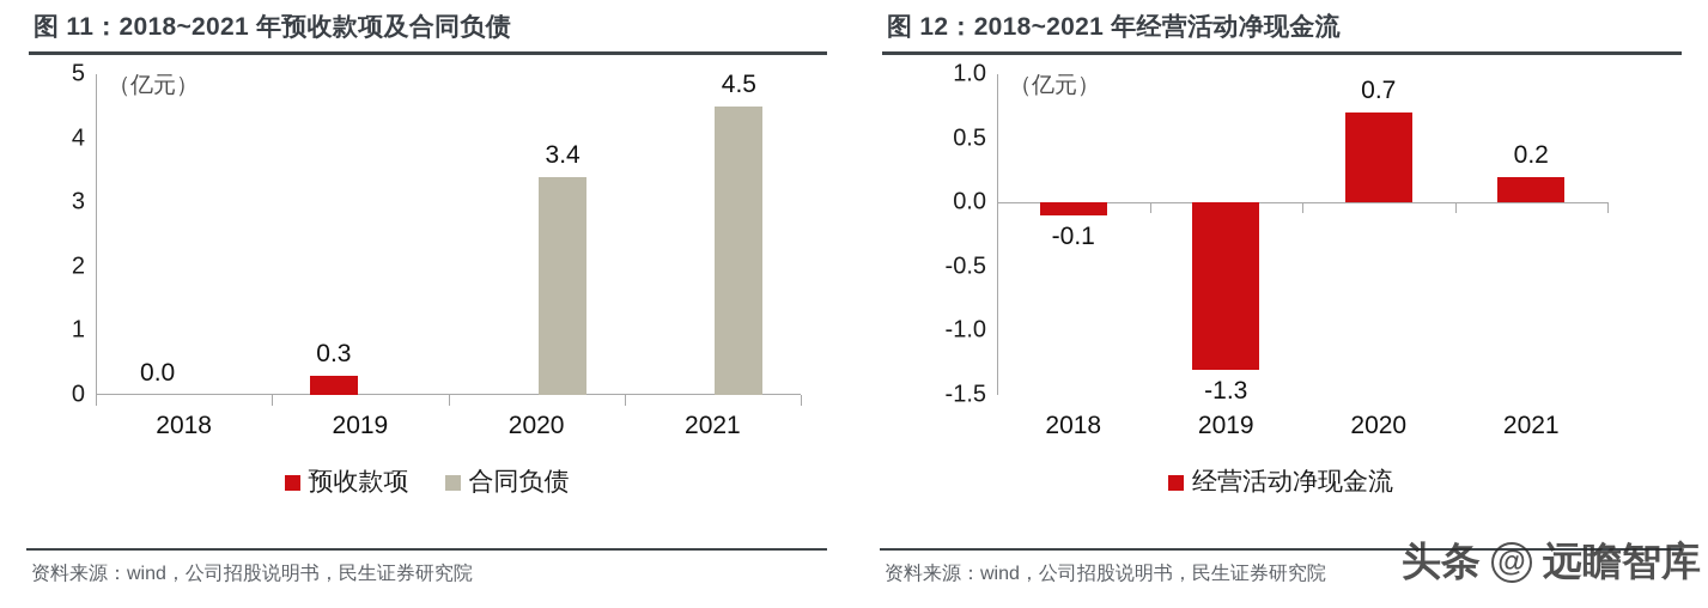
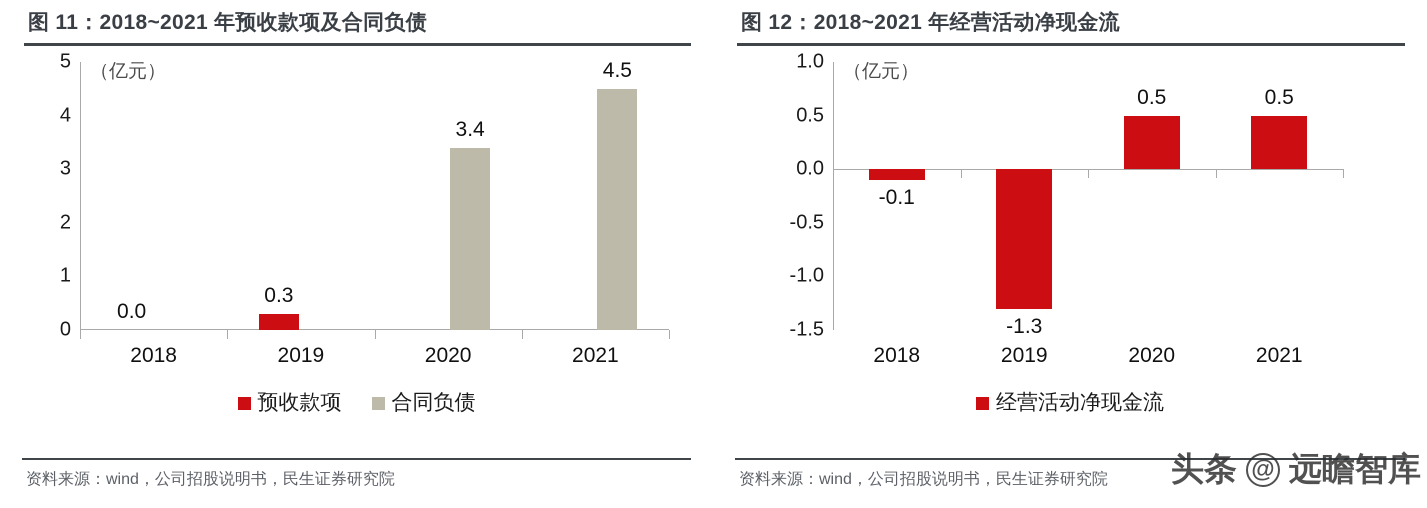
图 12：2018~2021 年经营活动净现金流/2020: 0.7 -> 0.5
图 12：2018~2021 年经营活动净现金流/2021: 0.2 -> 0.5
